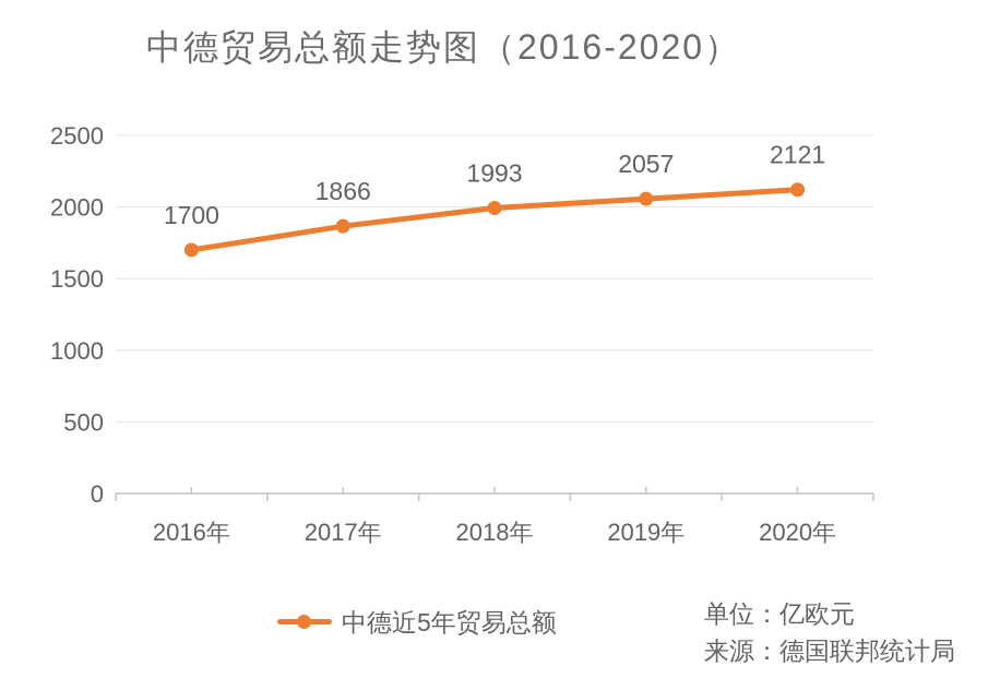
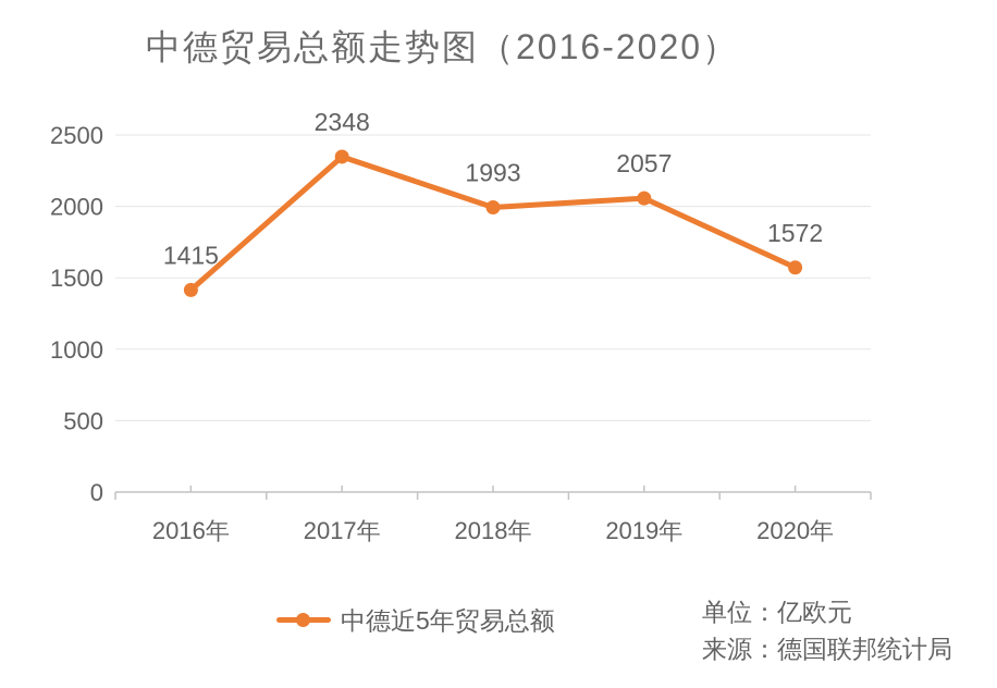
2016年: 1700 -> 1415
2017年: 1866 -> 2348
2020年: 2121 -> 1572
